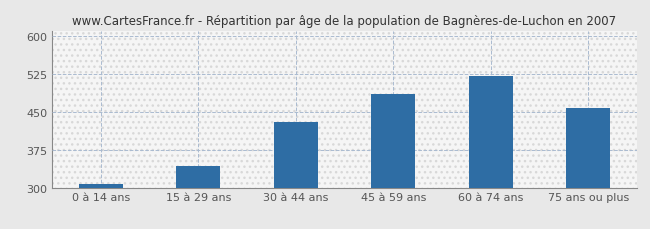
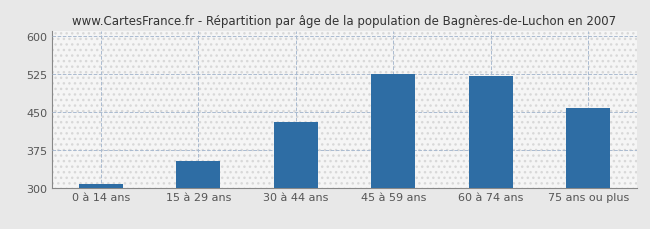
15 à 29 ans: 342 -> 352
45 à 59 ans: 486 -> 525
